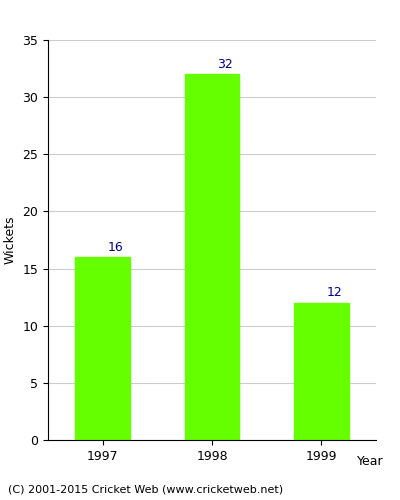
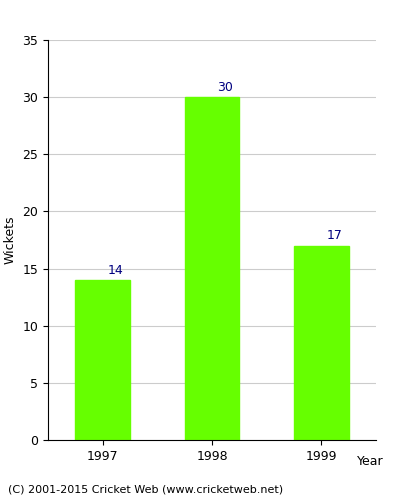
1997: 16 -> 14
1998: 32 -> 30
1999: 12 -> 17
